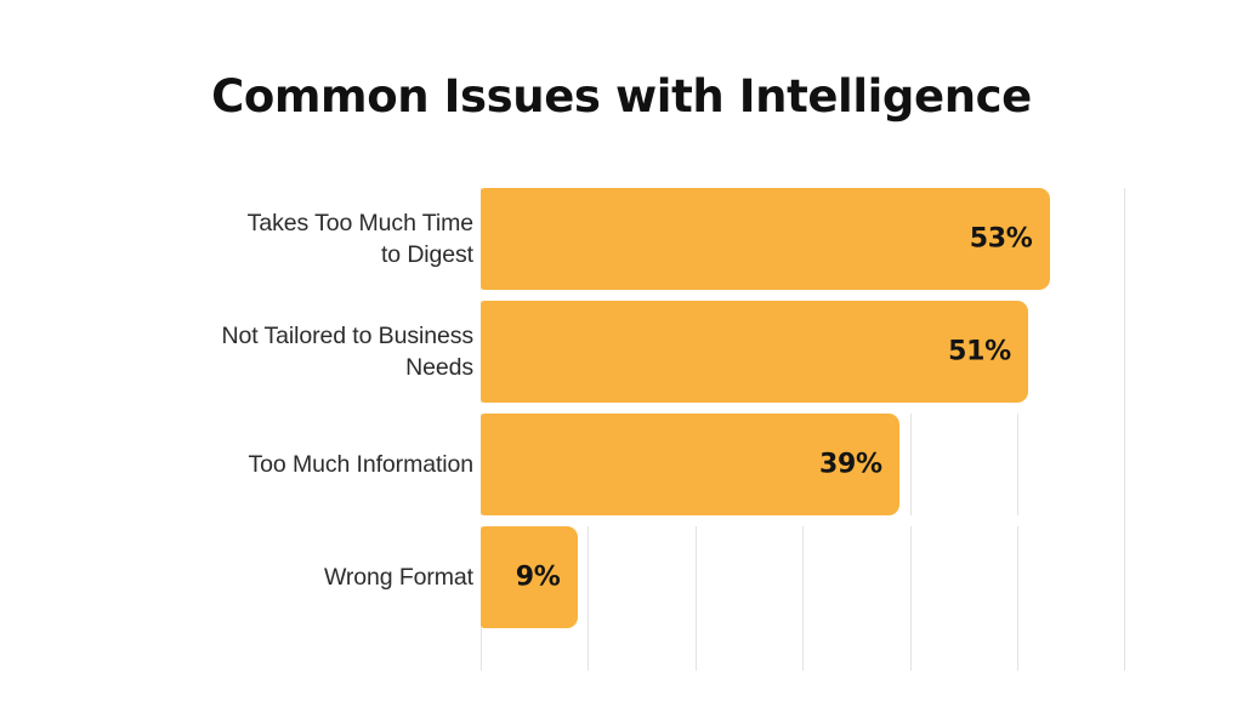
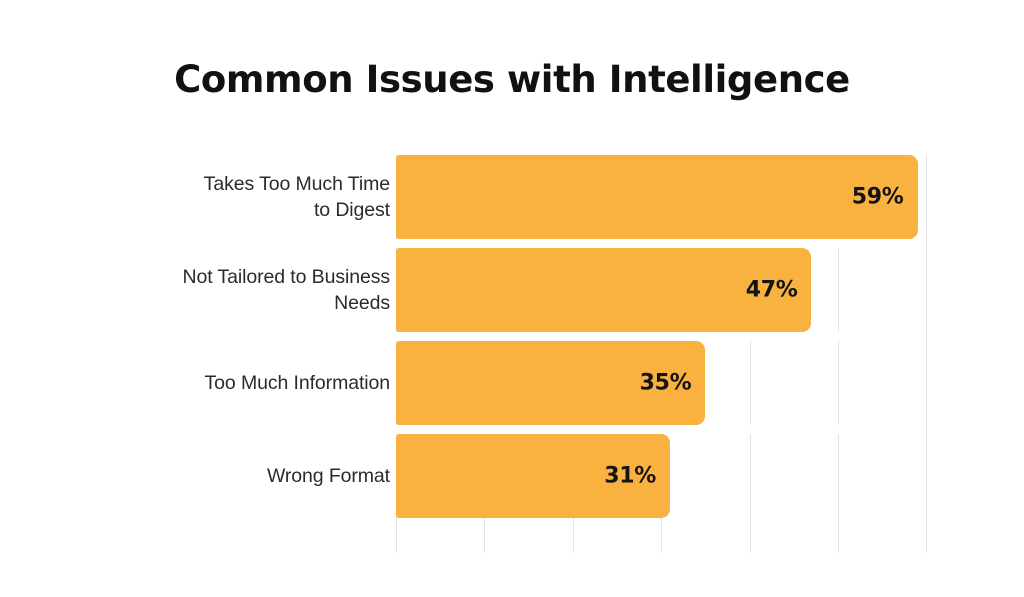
Takes Too Much Time to Digest: 53% -> 59%
Not Tailored to Business Needs: 51% -> 47%
Too Much Information: 39% -> 35%
Wrong Format: 9% -> 31%
